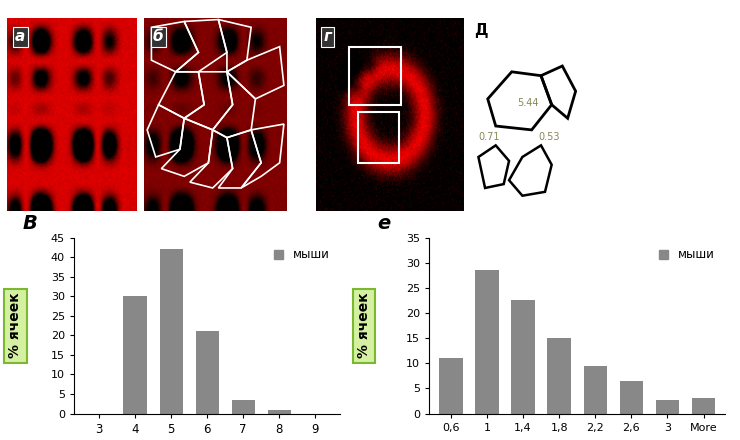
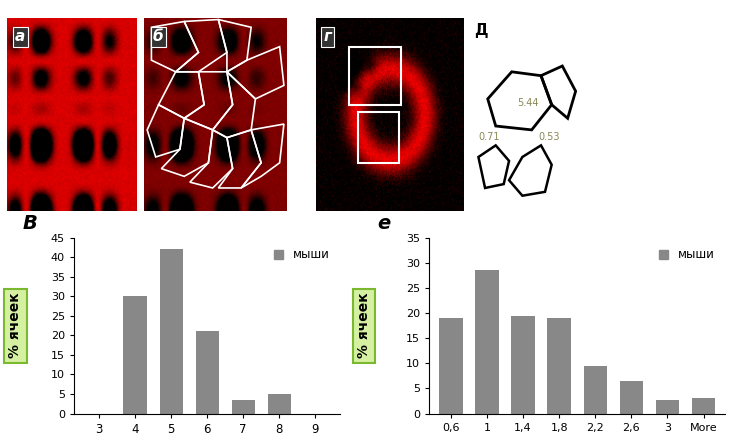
8: 0.8 -> 5.0
0,6: 11.0 -> 19.0
1,4: 22.5 -> 19.4
1,8: 15.0 -> 19.0
